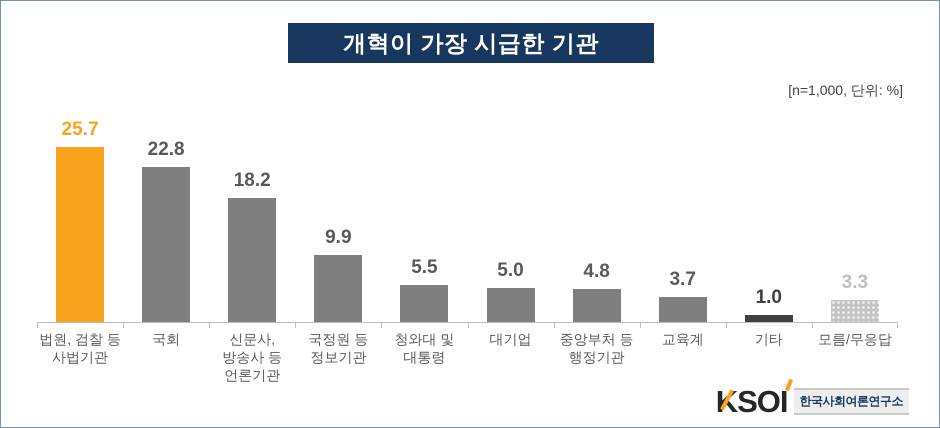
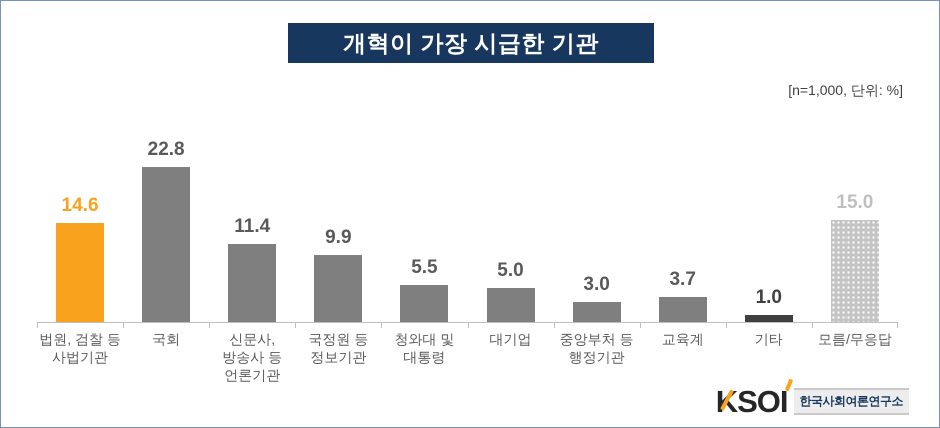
법원, 검찰 등 사법기관: 25.7 -> 14.6
신문사, 방송사 등 언론기관: 18.2 -> 11.4
중앙부처 등 행정기관: 4.8 -> 3.0
모름/무응답: 3.3 -> 15.0
